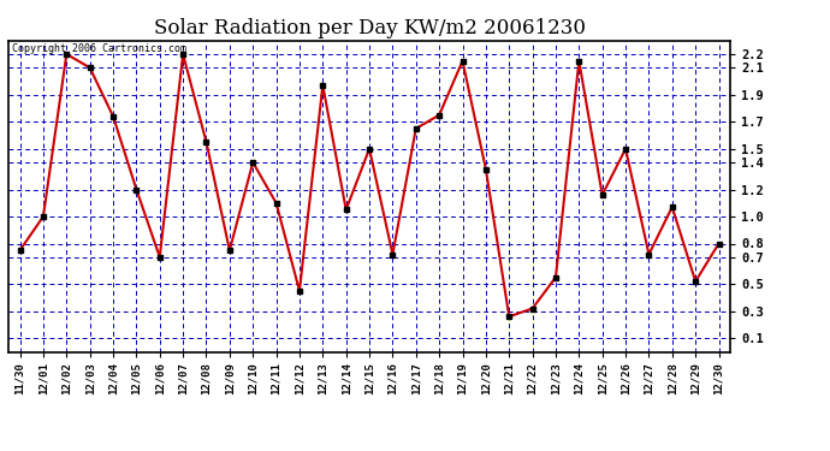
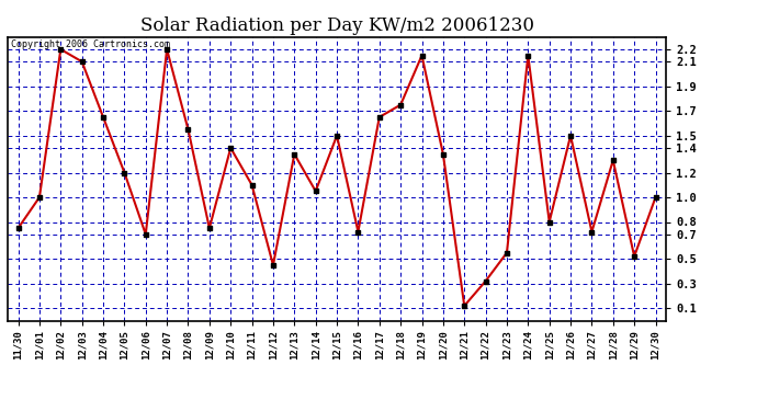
12/04: 1.74 -> 1.65
12/13: 1.97 -> 1.35
12/21: 0.26 -> 0.12
12/25: 1.16 -> 0.80
12/28: 1.07 -> 1.30
12/30: 0.80 -> 1.00
